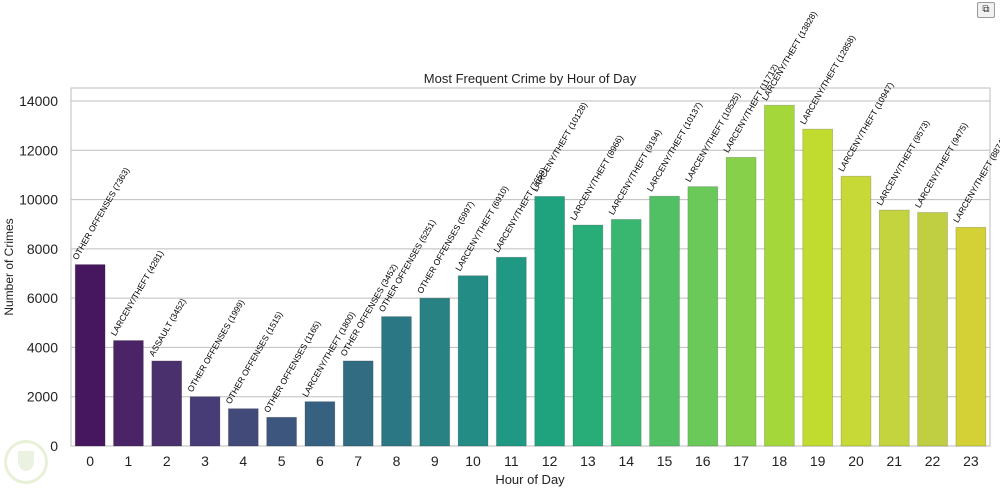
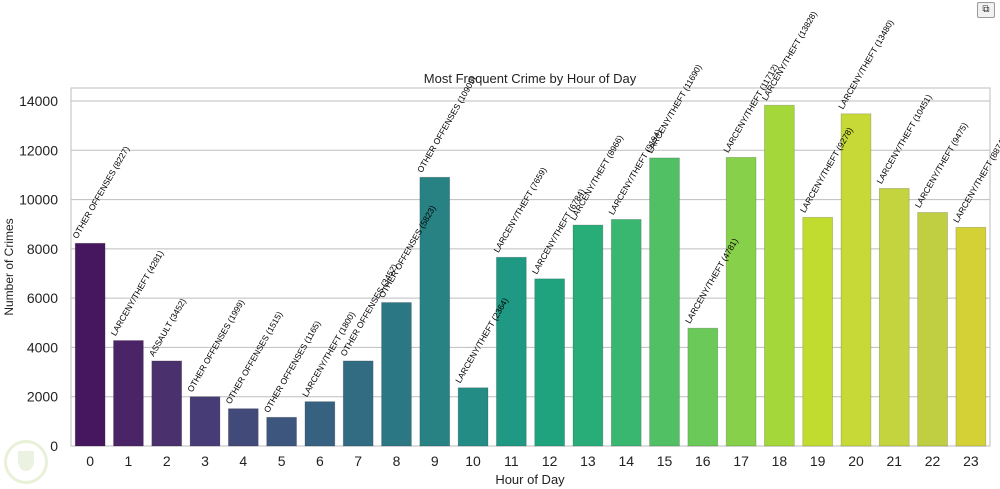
0: 7363 -> 8227
8: 5251 -> 5823
9: 5997 -> 10905
10: 6910 -> 2364
12: 10128 -> 6784
15: 10137 -> 11690
16: 10525 -> 4781
19: 12858 -> 9278
20: 10947 -> 13480
21: 9573 -> 10451
